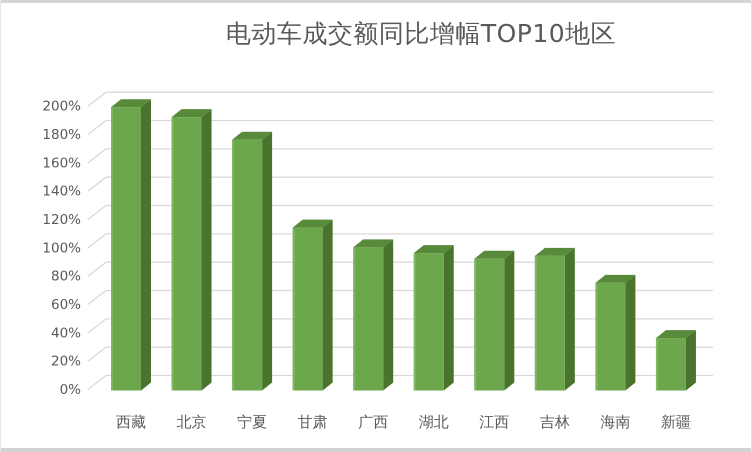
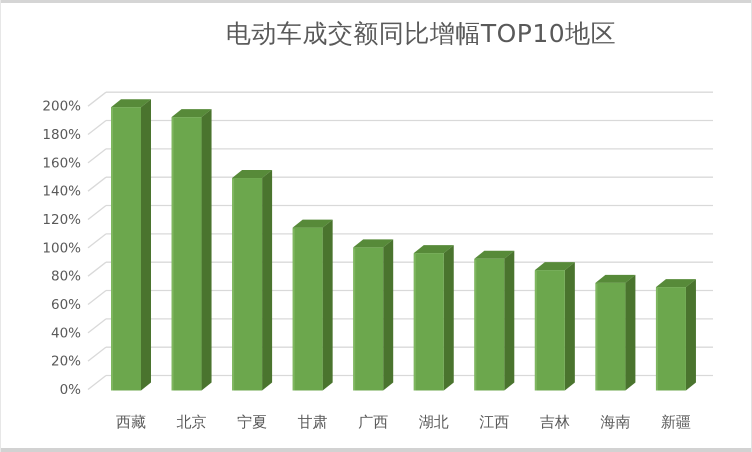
宁夏: 177% -> 150%
吉林: 95% -> 85%
新疆: 37% -> 73%
